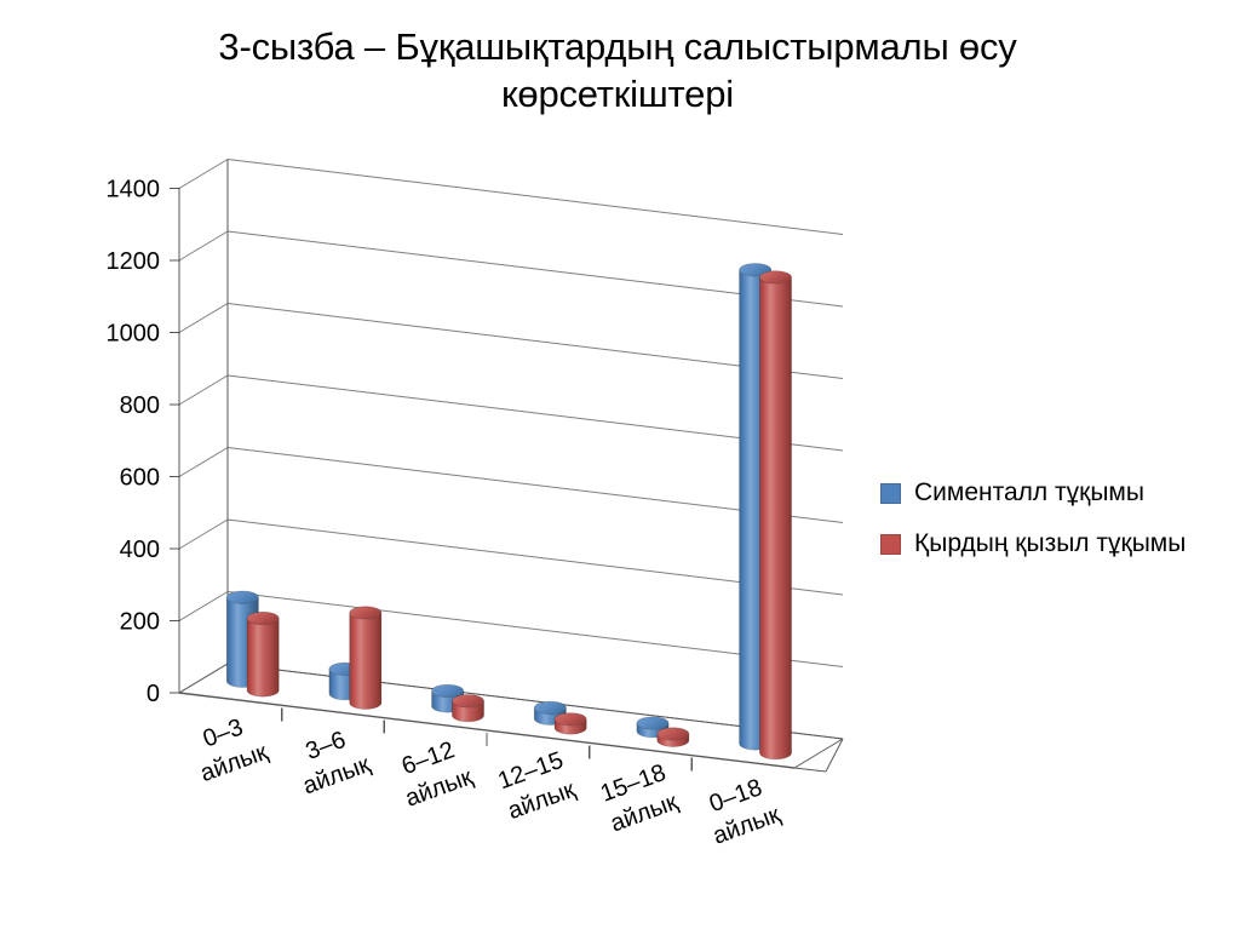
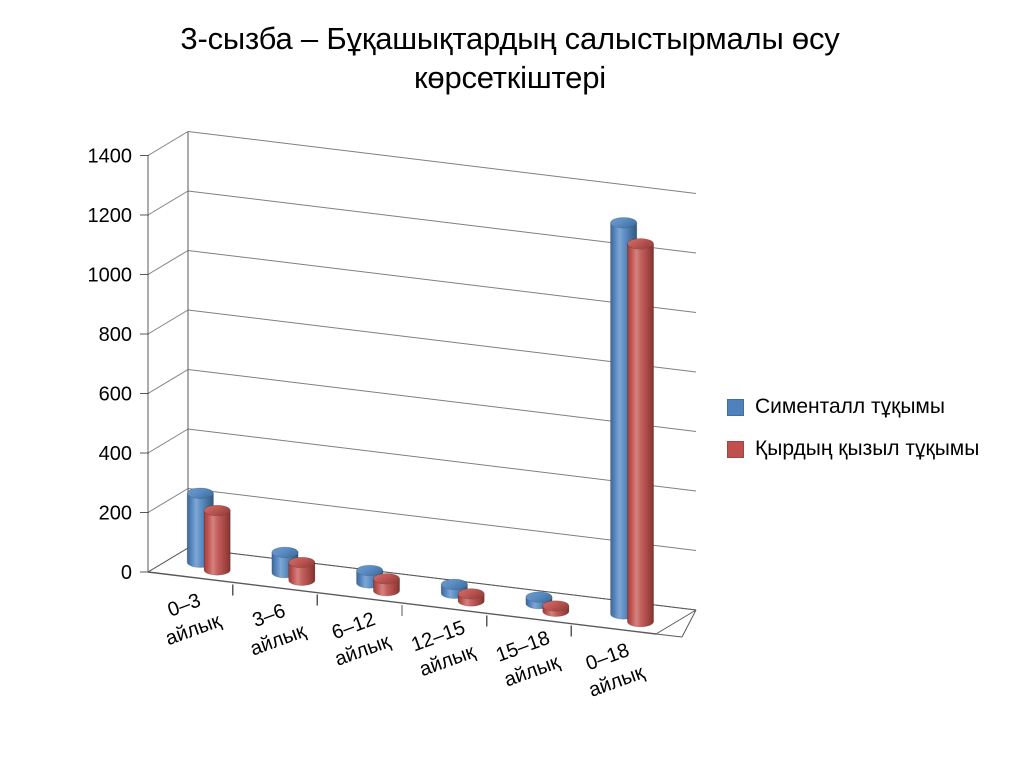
Қырдың қызыл тұқымы/3–6 айлық: 250 -> 60
Қырдың қызыл тұқымы/0–18 айлық: 1320 -> 1270
